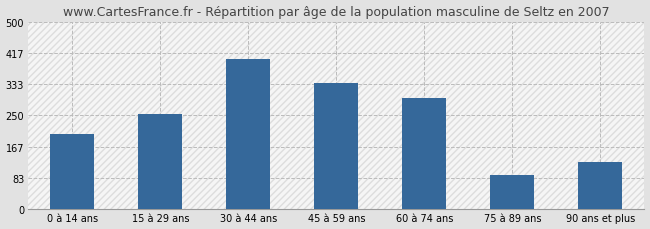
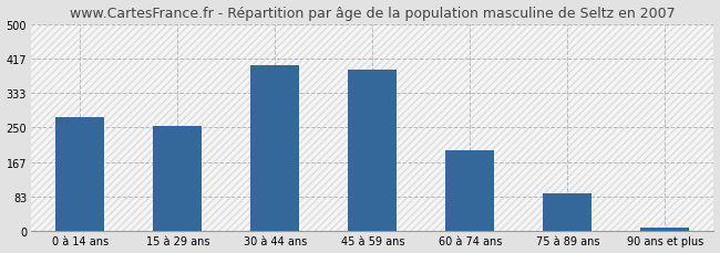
0 à 14 ans: 200 -> 275
45 à 59 ans: 335 -> 390
60 à 74 ans: 295 -> 195
90 ans et plus: 125 -> 10
